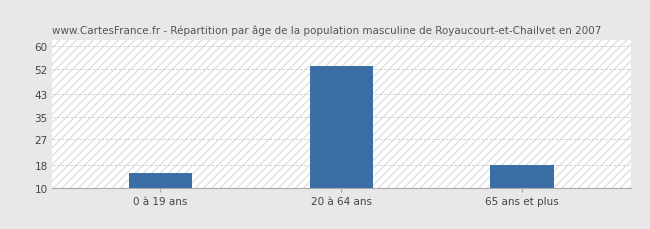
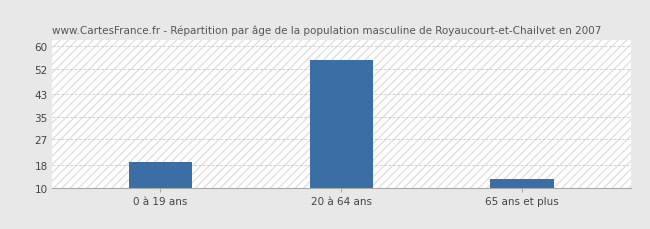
0 à 19 ans: 15 -> 19
20 à 64 ans: 53 -> 55
65 ans et plus: 18 -> 13
